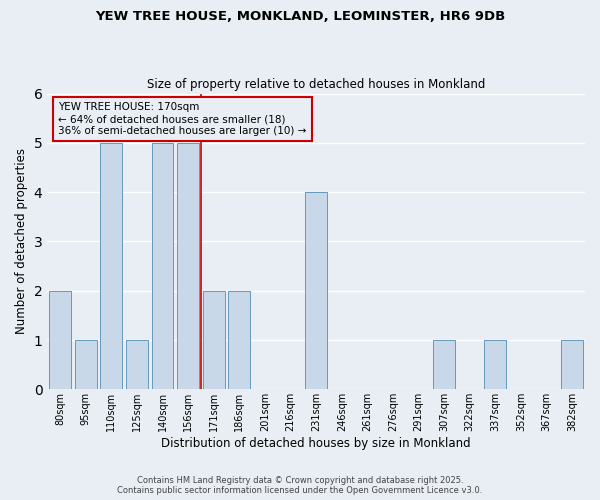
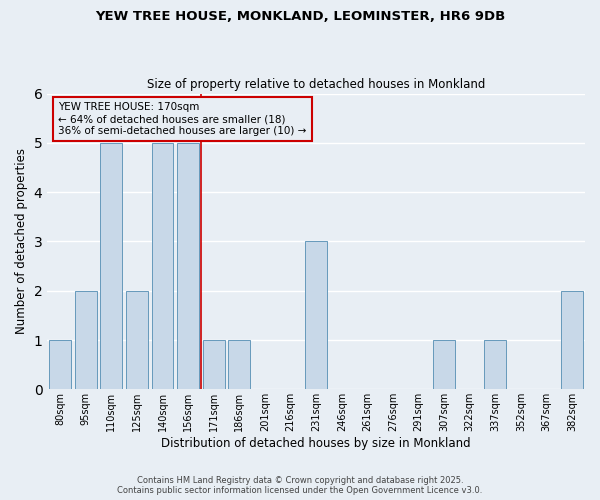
80sqm: 2 -> 1
95sqm: 1 -> 2
125sqm: 1 -> 2
171sqm: 2 -> 1
186sqm: 2 -> 1
231sqm: 4 -> 3
382sqm: 1 -> 2
